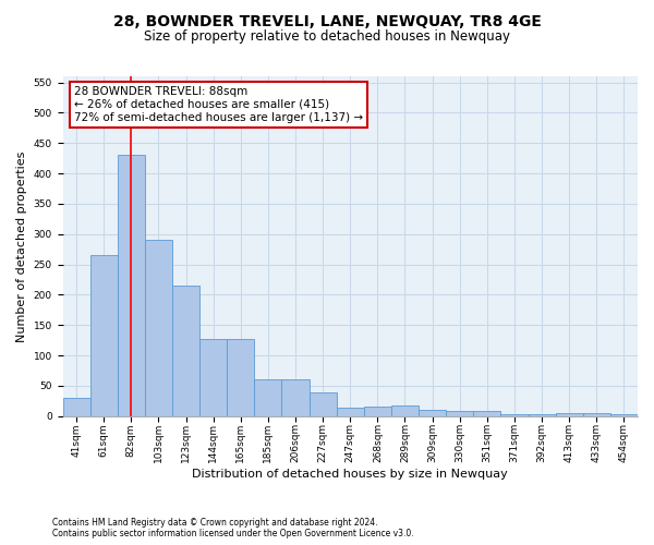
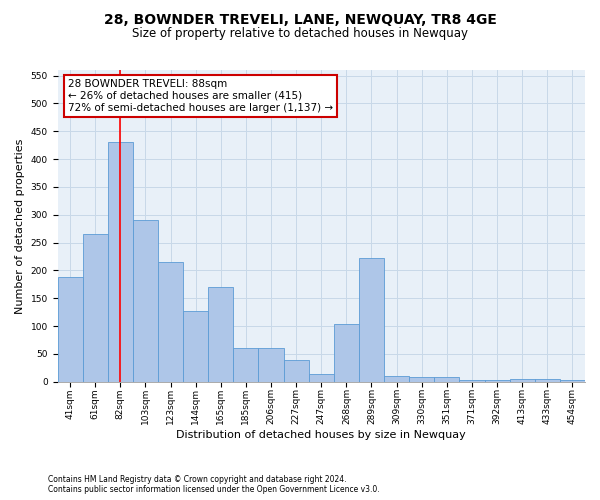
41sqm: 30 -> 188
165sqm: 128 -> 170
268sqm: 16 -> 104
289sqm: 18 -> 222
